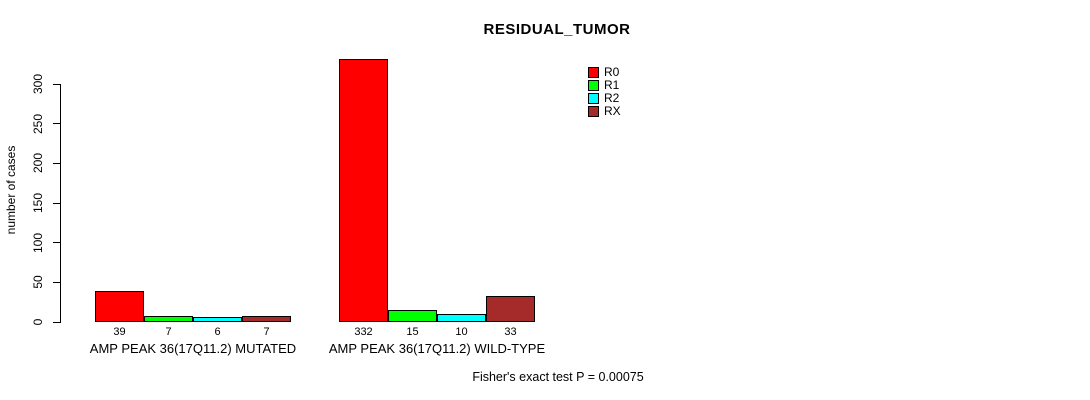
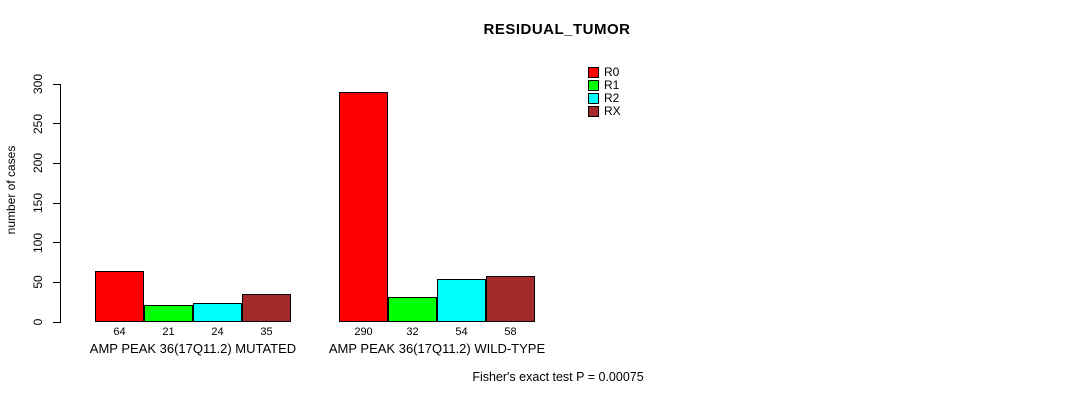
R0/AMP PEAK 36(17Q11.2) MUTATED: 39 -> 64
R1/AMP PEAK 36(17Q11.2) MUTATED: 7 -> 21
R2/AMP PEAK 36(17Q11.2) MUTATED: 6 -> 24
RX/AMP PEAK 36(17Q11.2) MUTATED: 7 -> 35
R0/AMP PEAK 36(17Q11.2) WILD-TYPE: 332 -> 290
R1/AMP PEAK 36(17Q11.2) WILD-TYPE: 15 -> 32
R2/AMP PEAK 36(17Q11.2) WILD-TYPE: 10 -> 54
RX/AMP PEAK 36(17Q11.2) WILD-TYPE: 33 -> 58
